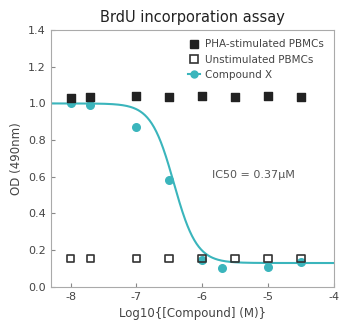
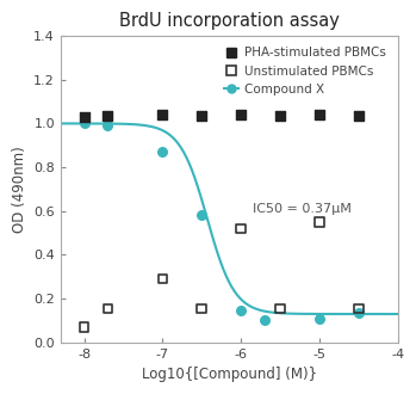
Unstimulated PBMCs/-8: 0.15 -> 0.07
Unstimulated PBMCs/-7: 0.15 -> 0.29
Unstimulated PBMCs/-6: 0.15 -> 0.52
Unstimulated PBMCs/-5: 0.15 -> 0.55
